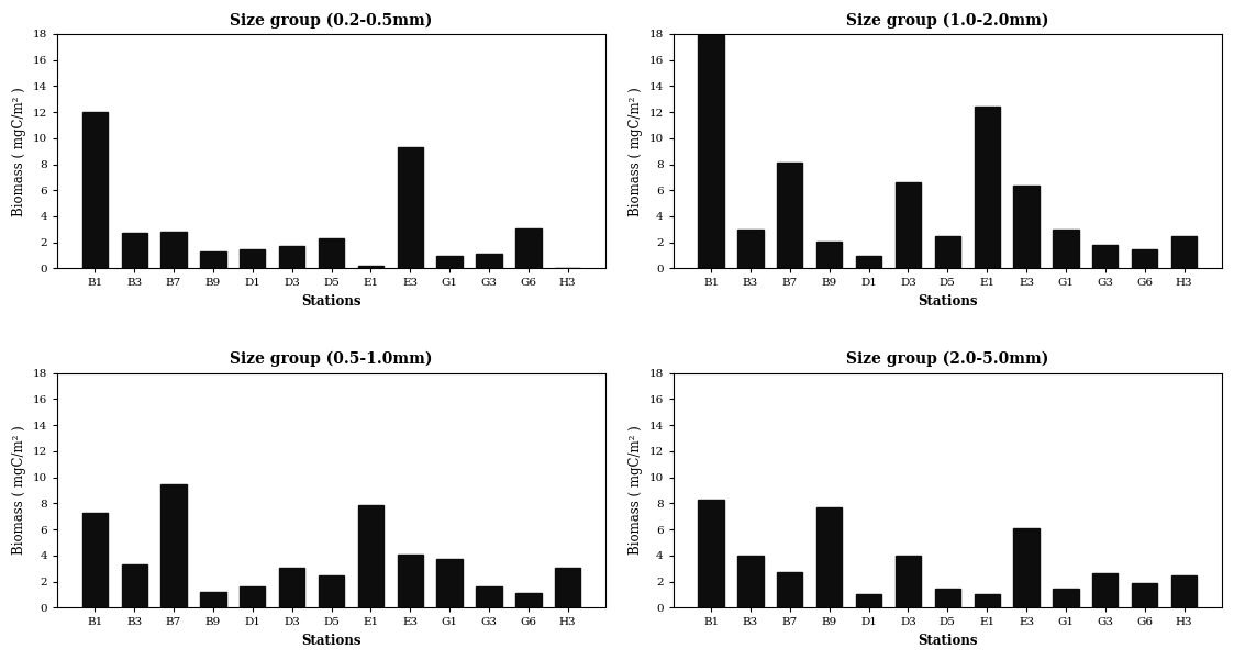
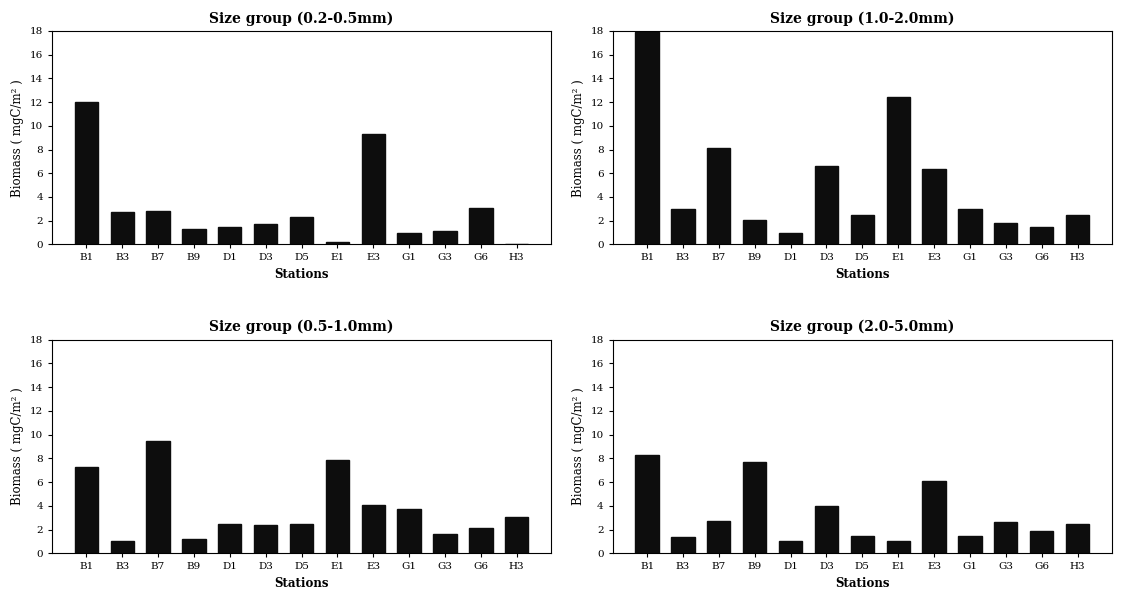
Size group (0.5-1.0mm)/B3: 3.3 -> 1.0
Size group (0.5-1.0mm)/D1: 1.6 -> 2.5
Size group (0.5-1.0mm)/D3: 3.1 -> 2.4
Size group (0.5-1.0mm)/G6: 1.1 -> 2.1
Size group (2.0-5.0mm)/B3: 4.0 -> 1.4
